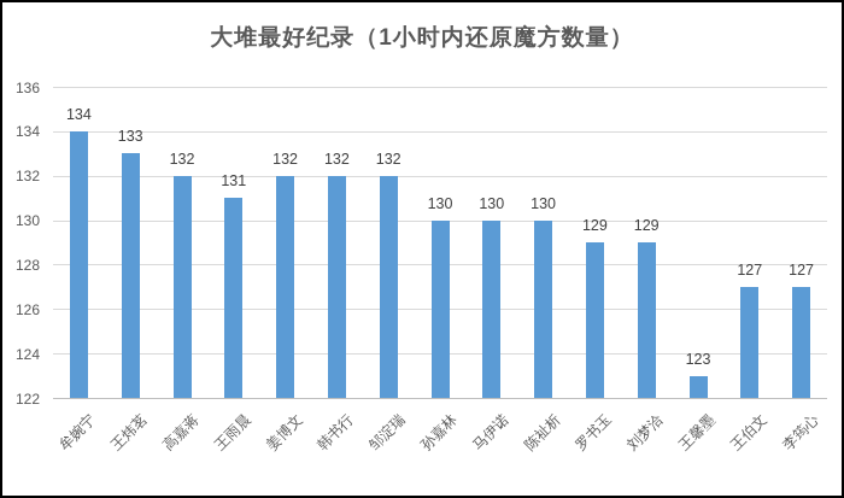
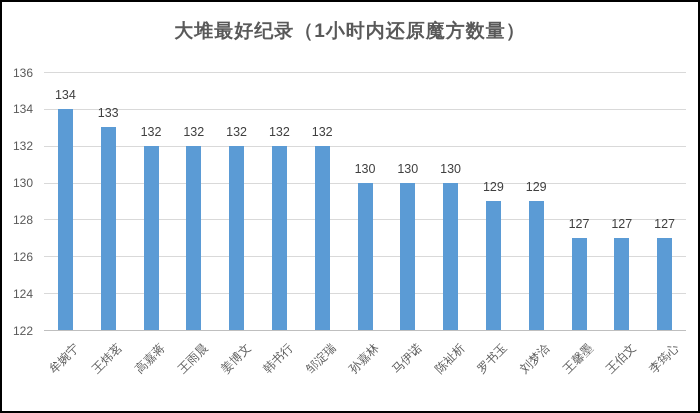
王雨晨: 131 -> 132
王馨墨: 123 -> 127
